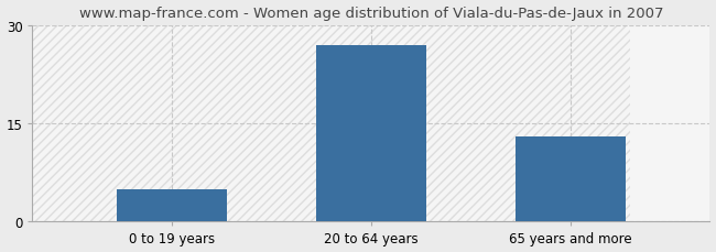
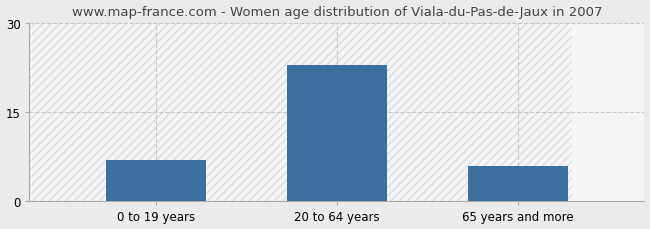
0 to 19 years: 5 -> 7
20 to 64 years: 27 -> 23
65 years and more: 13 -> 6
